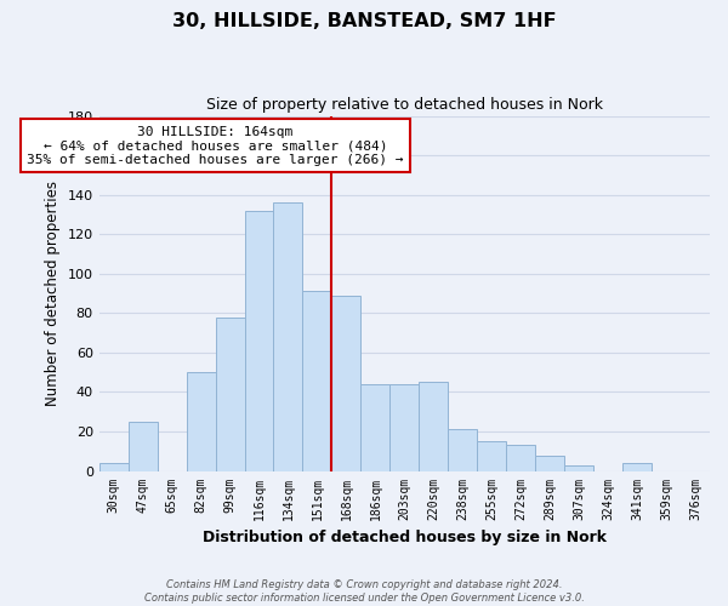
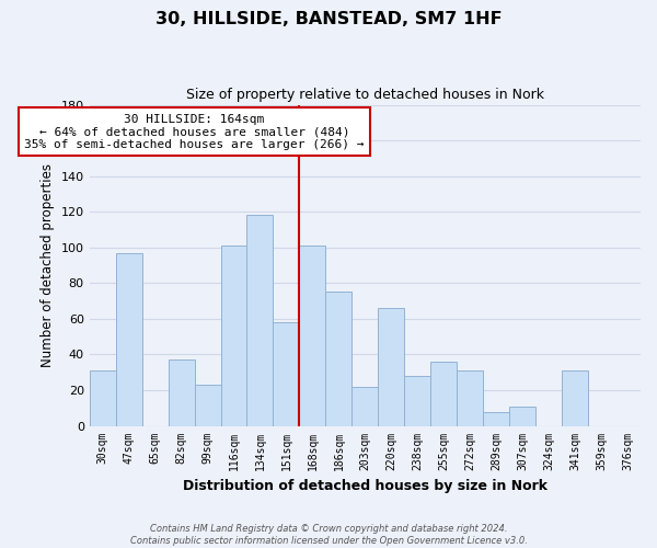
30sqm: 4 -> 31
47sqm: 25 -> 97
82sqm: 50 -> 37
99sqm: 78 -> 23
116sqm: 132 -> 101
134sqm: 136 -> 118
151sqm: 91 -> 58
168sqm: 89 -> 101
186sqm: 44 -> 75
203sqm: 44 -> 22
220sqm: 45 -> 66
238sqm: 21 -> 28
255sqm: 15 -> 36
272sqm: 13 -> 31
307sqm: 3 -> 11
341sqm: 4 -> 31
